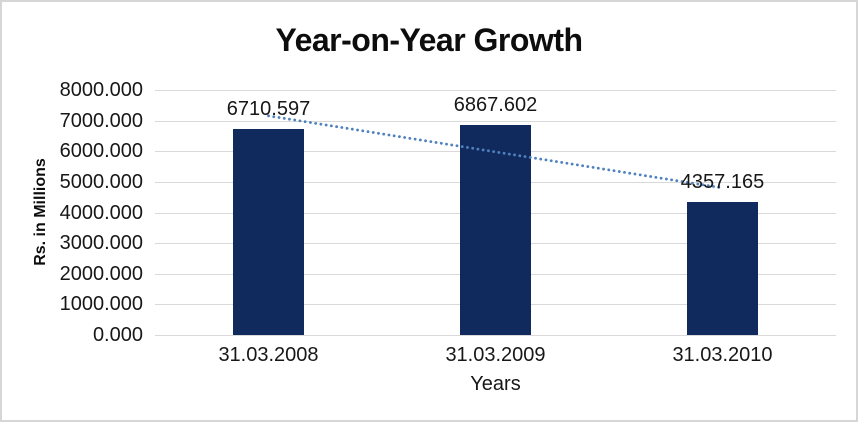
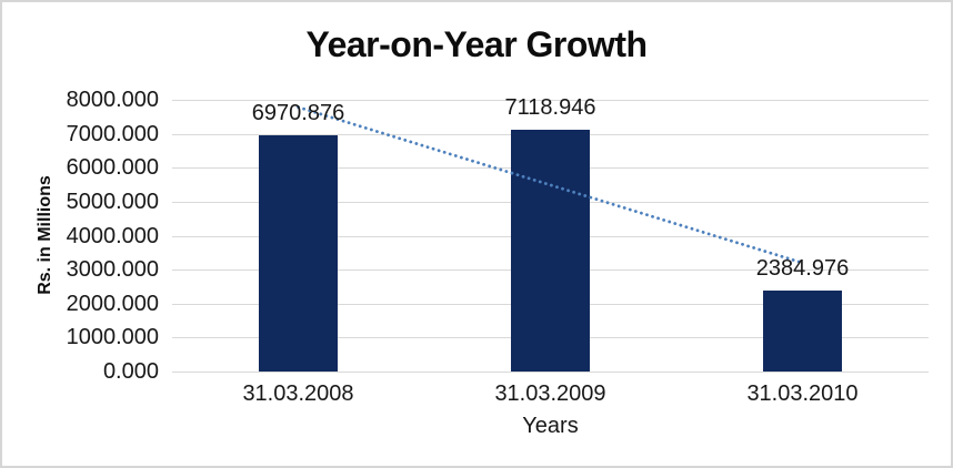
31.03.2008: 6710.597 -> 6970.876
31.03.2009: 6867.602 -> 7118.946
31.03.2010: 4357.165 -> 2384.976
